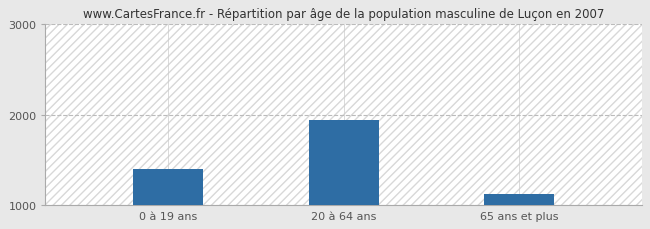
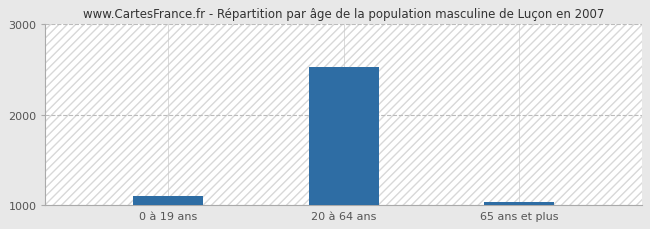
0 à 19 ans: 1400 -> 1100
20 à 64 ans: 1940 -> 2530
65 ans et plus: 1120 -> 1030
